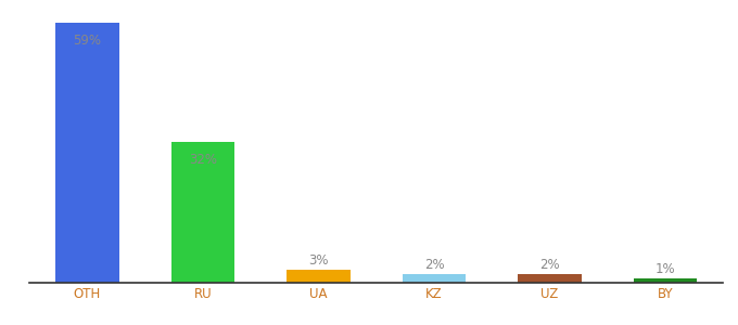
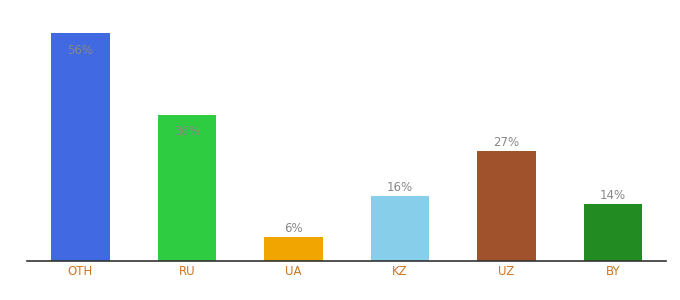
OTH: 59% -> 56%
RU: 32% -> 36%
UA: 3% -> 6%
KZ: 2% -> 16%
UZ: 2% -> 27%
BY: 1% -> 14%
